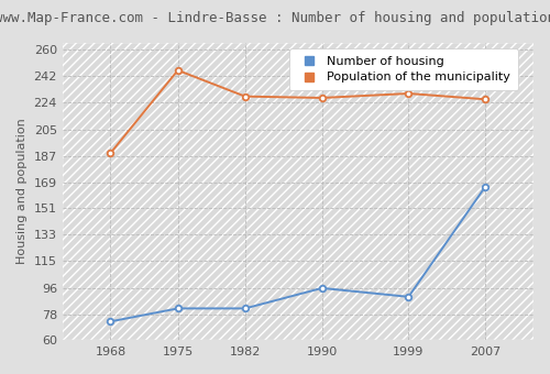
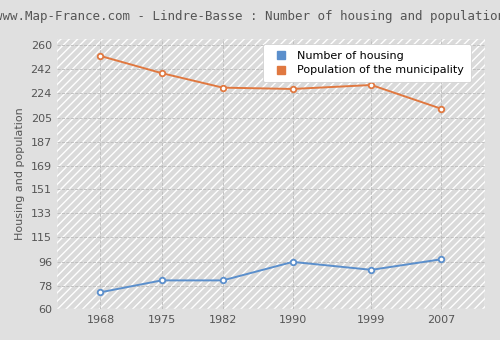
Population of the municipality/1968: 189 -> 252
Population of the municipality/1975: 246 -> 239
Number of housing/2007: 166 -> 98
Population of the municipality/2007: 226 -> 212
